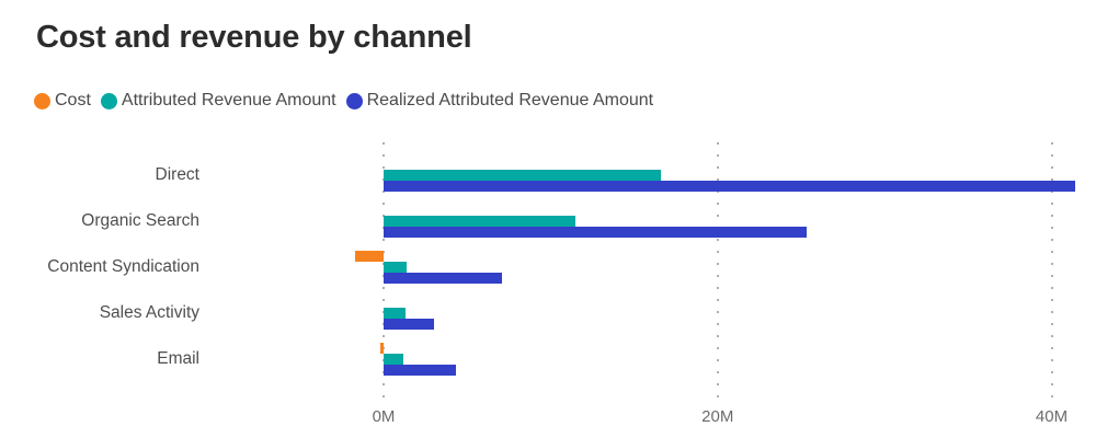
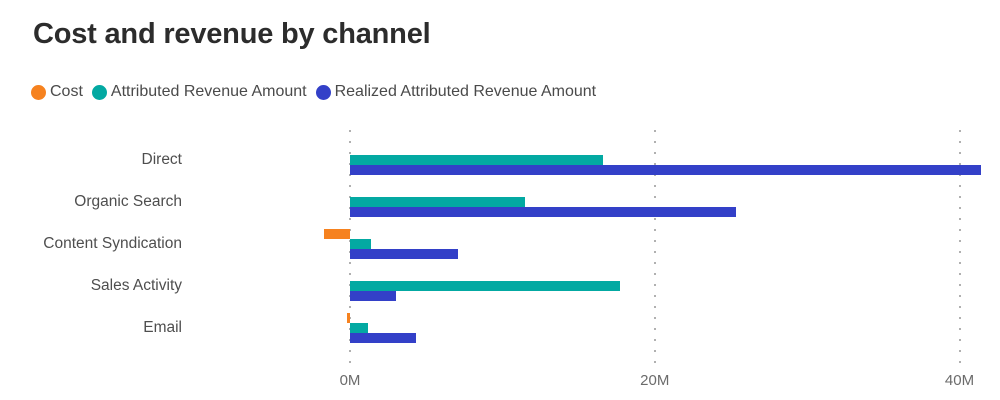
Attributed Revenue Amount/Sales Activity: 1.3M -> 17.7M
